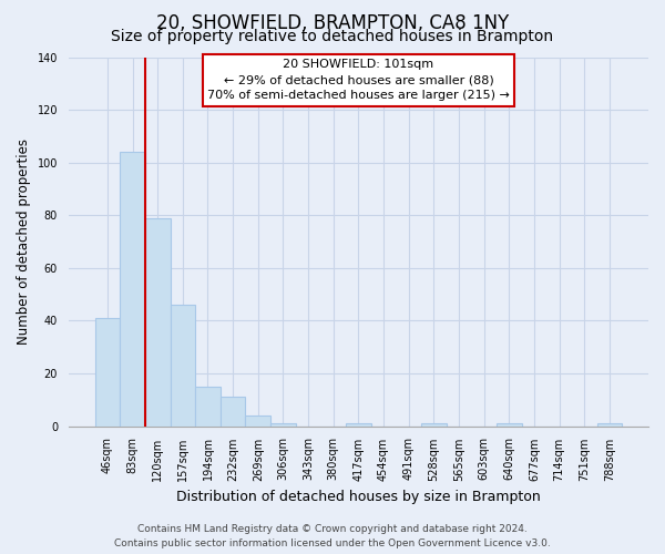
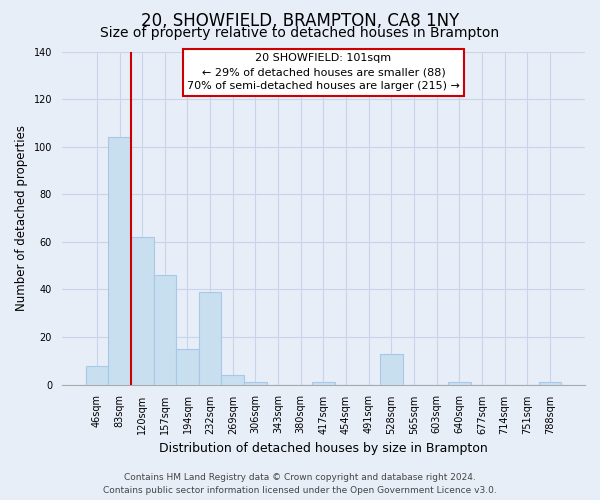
46sqm: 41 -> 8
120sqm: 79 -> 62
232sqm: 11 -> 39
528sqm: 1 -> 13
